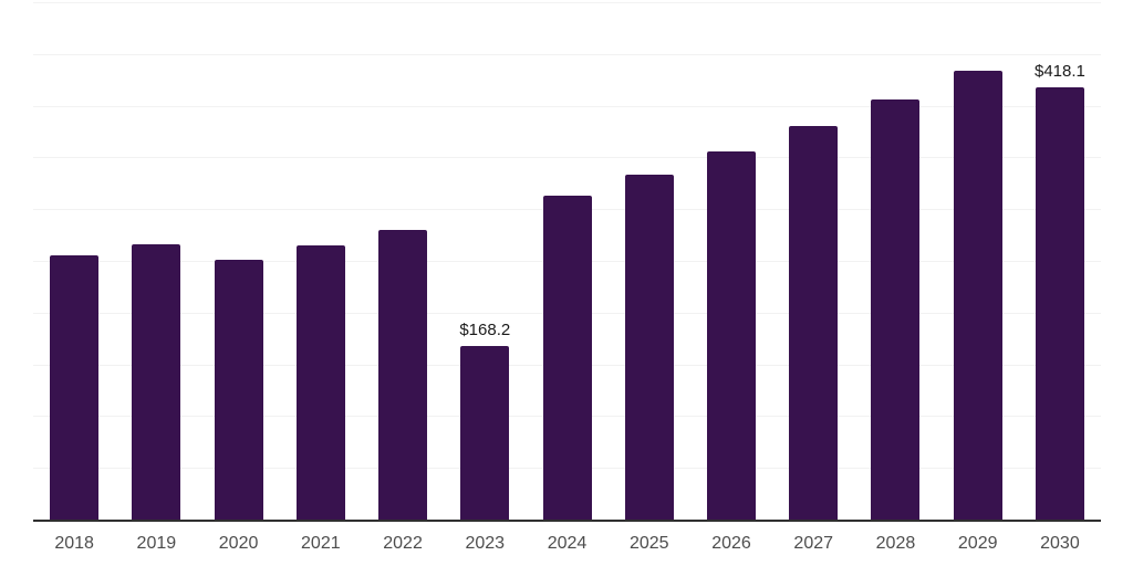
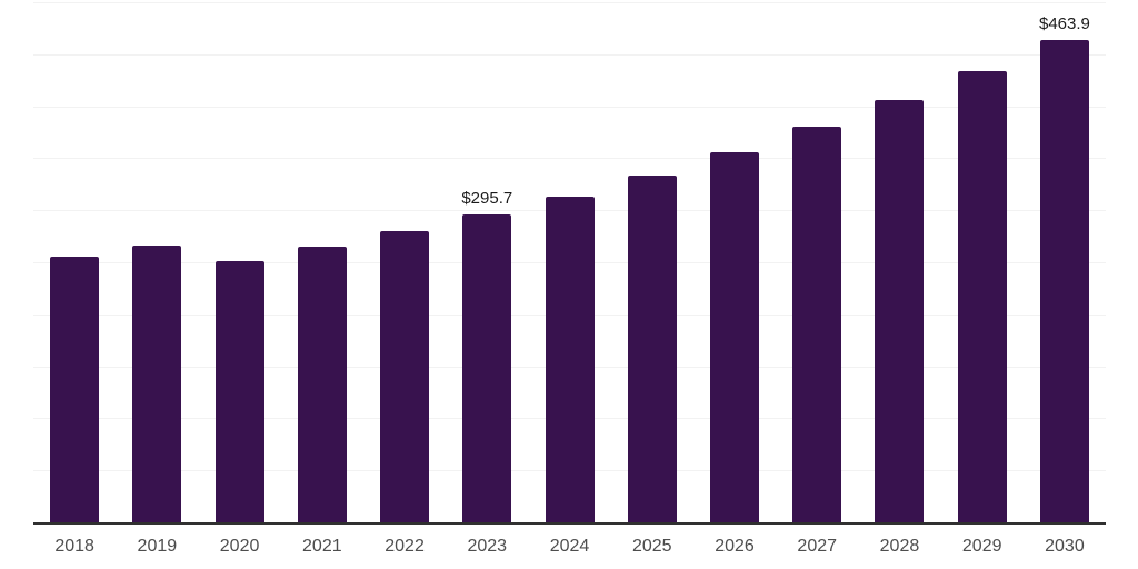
2023: $168.2 -> $295.7
2030: $418.1 -> $463.9
